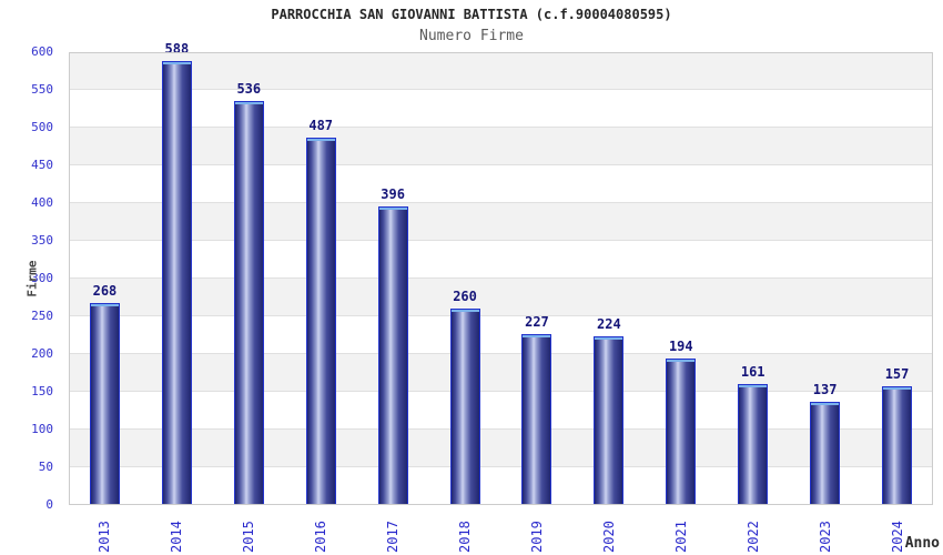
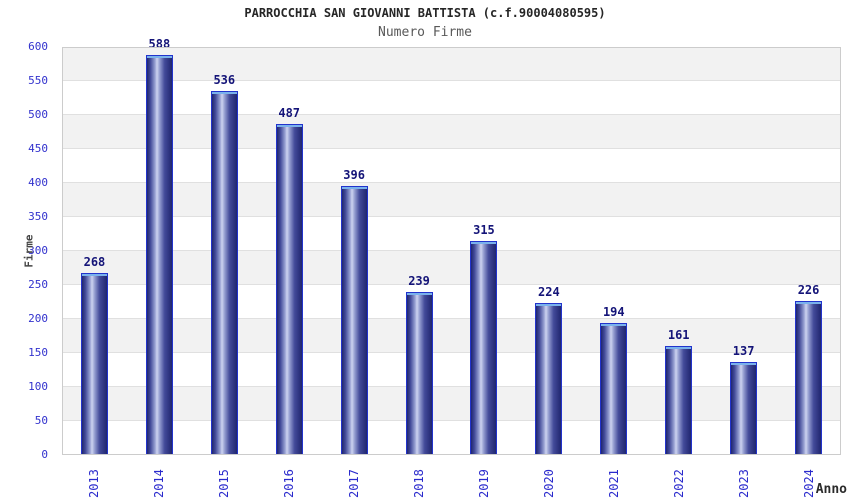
2018: 260 -> 239
2019: 227 -> 315
2024: 157 -> 226
